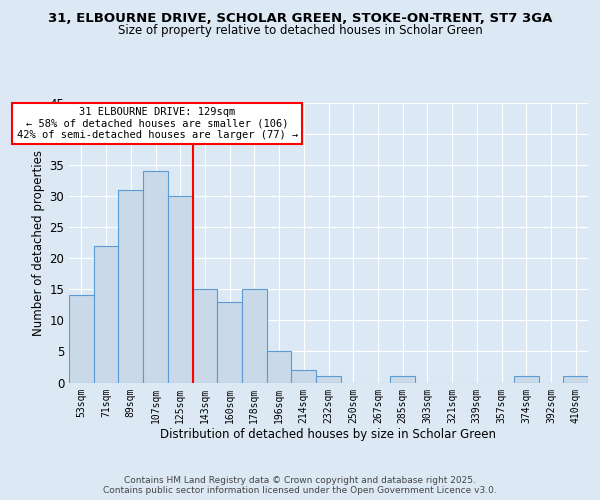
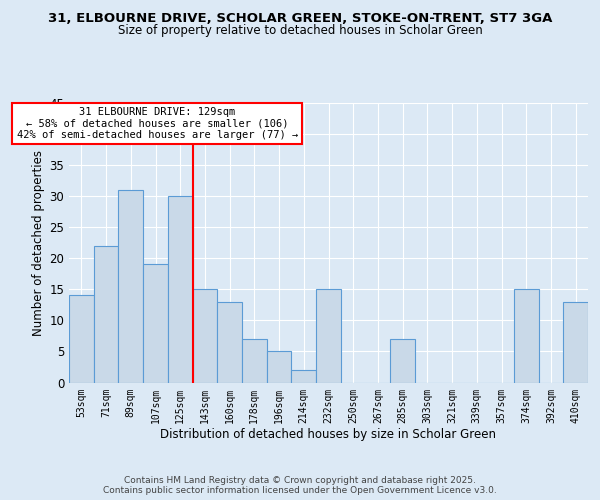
107sqm: 34 -> 19
178sqm: 15 -> 7
232sqm: 1 -> 15
285sqm: 1 -> 7
374sqm: 1 -> 15
410sqm: 1 -> 13
